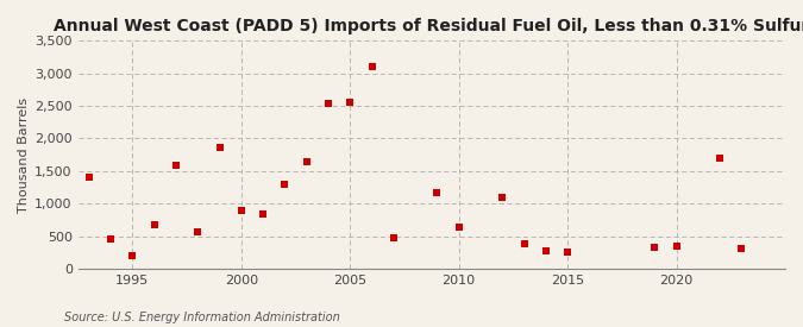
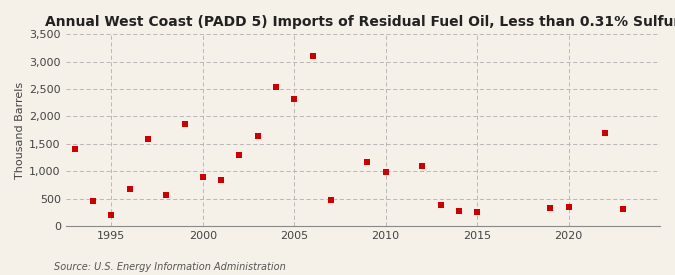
2005: 2,560 -> 2,320
2010: 630 -> 980
